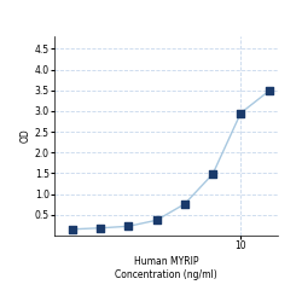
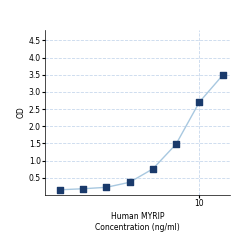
10: 2.95 -> 2.70
